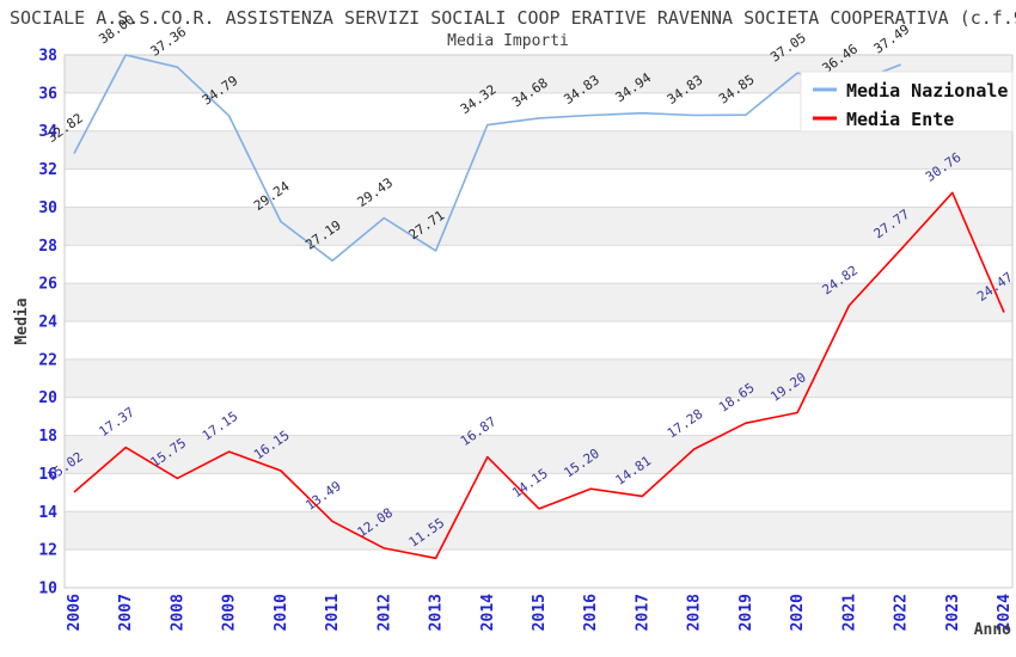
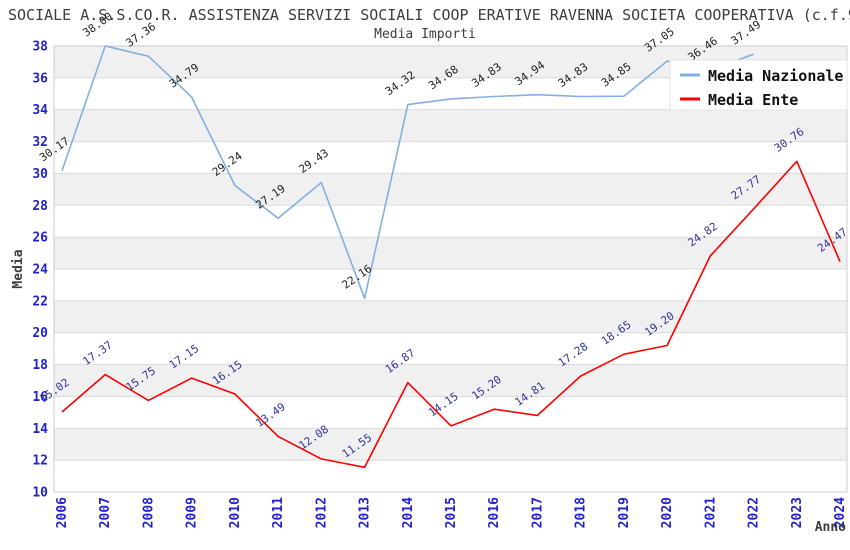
Media Nazionale/2006: 32.82 -> 30.17
Media Nazionale/2013: 27.71 -> 22.16
